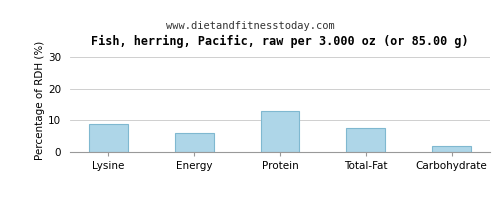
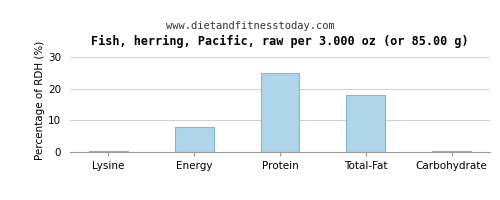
Lysine: 9.0 -> 0.4
Energy: 6.0 -> 8.0
Protein: 13.0 -> 25.0
Total-Fat: 7.5 -> 18.0
Carbohydrate: 2.0 -> 0.2
